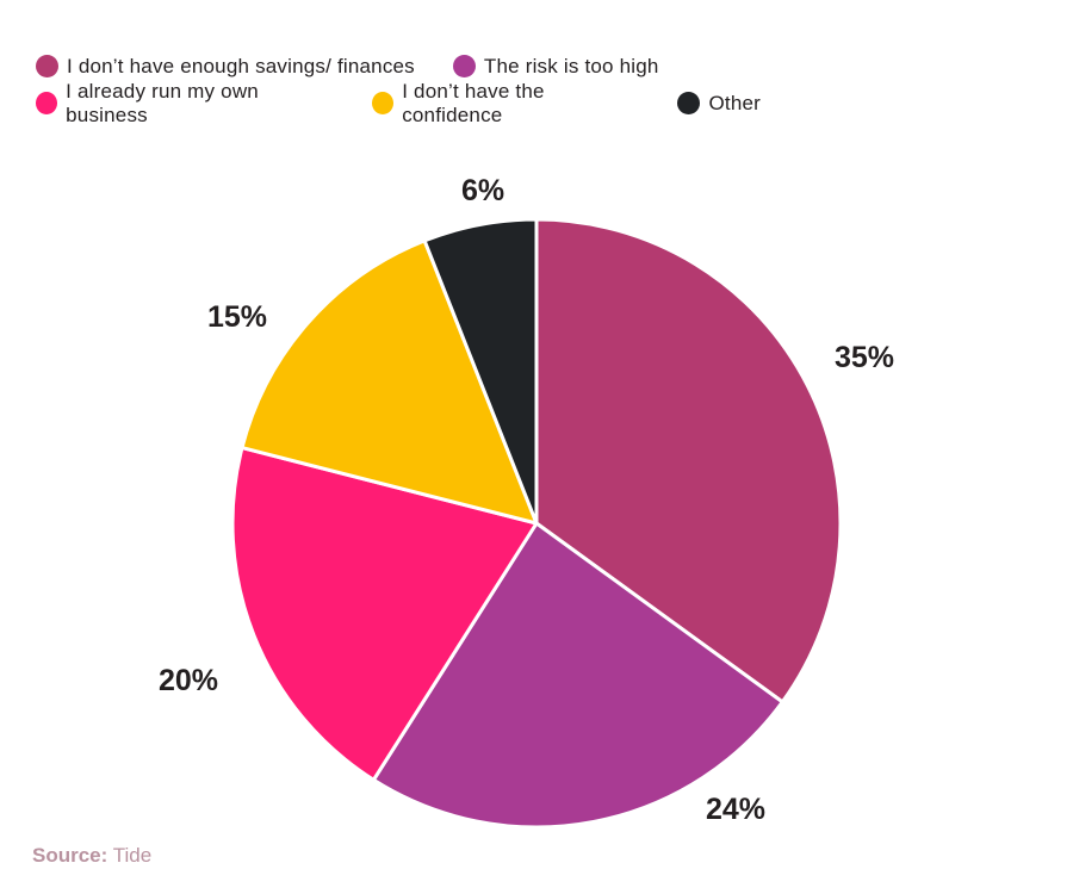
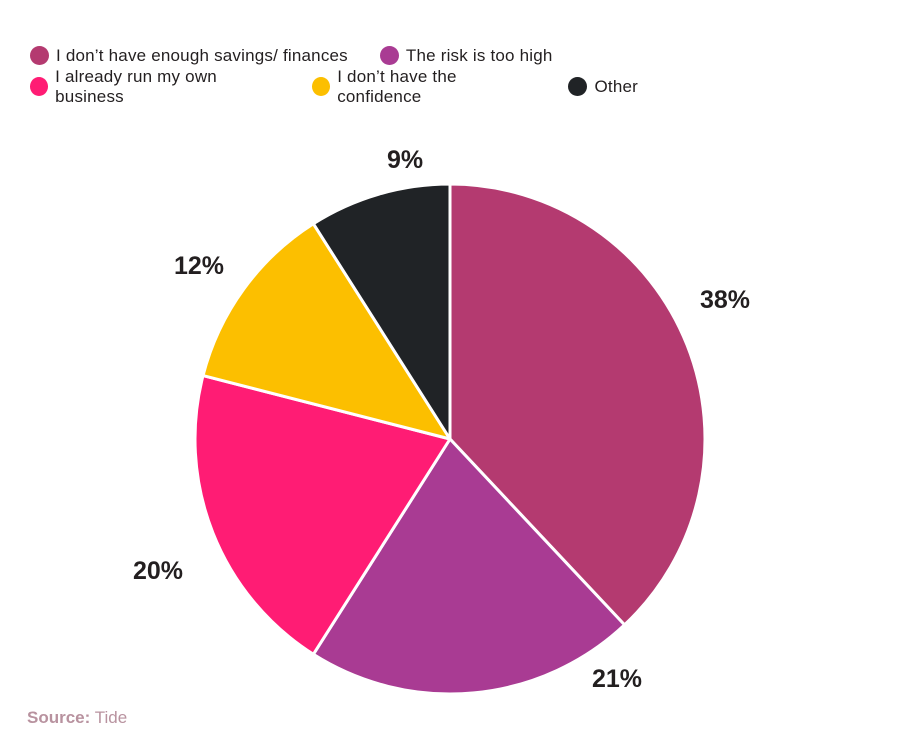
I don’t have enough savings/ finances: 35% -> 38%
The risk is too high: 24% -> 21%
I don’t have the confidence: 15% -> 12%
Other: 6% -> 9%
